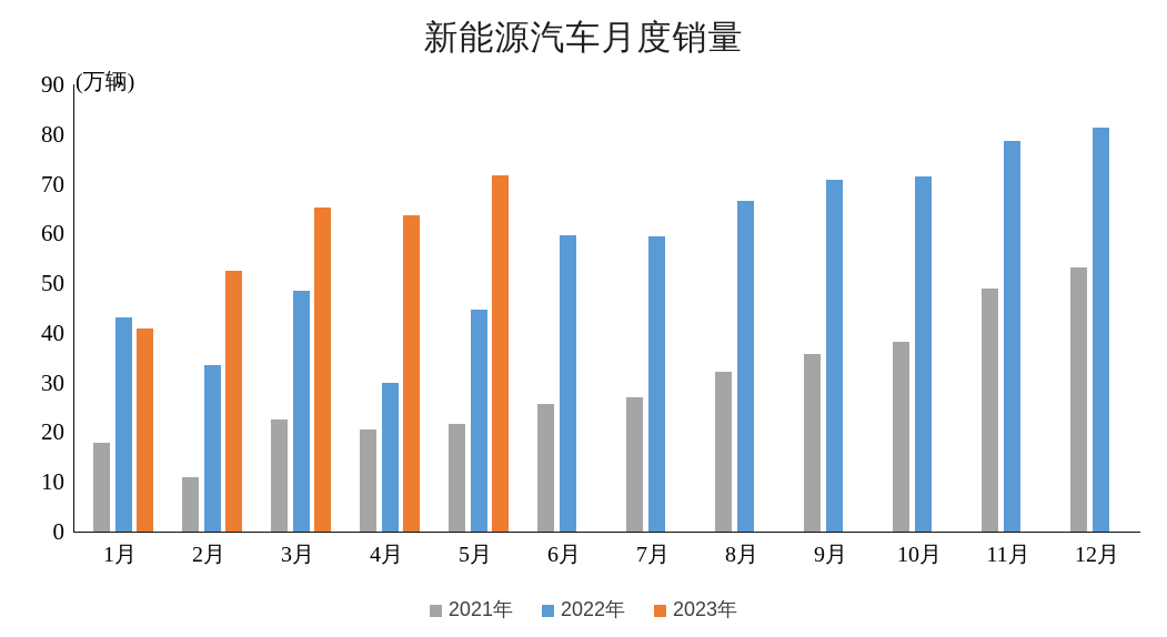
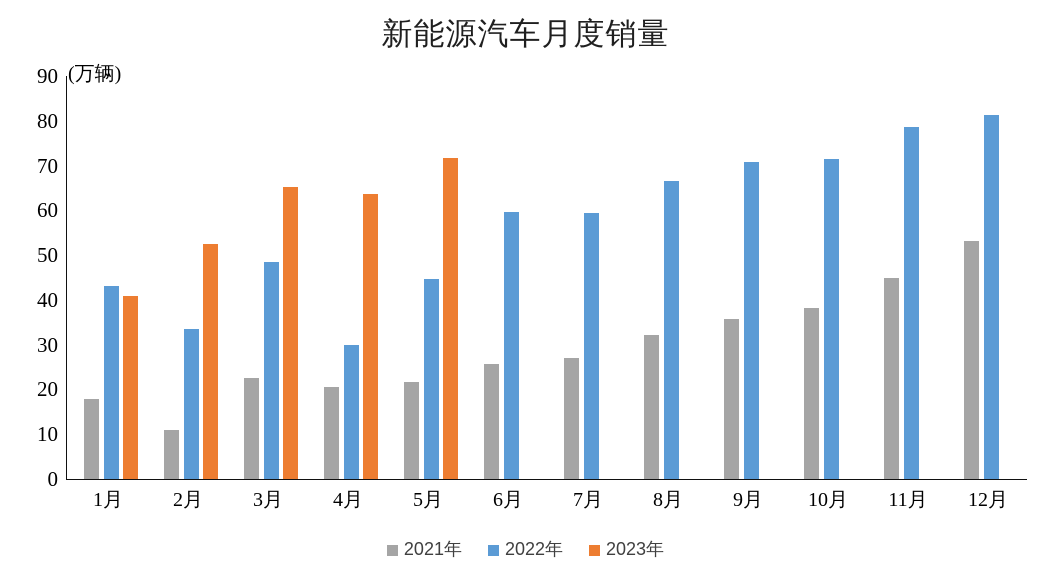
2021年/11月: 49 -> 45
